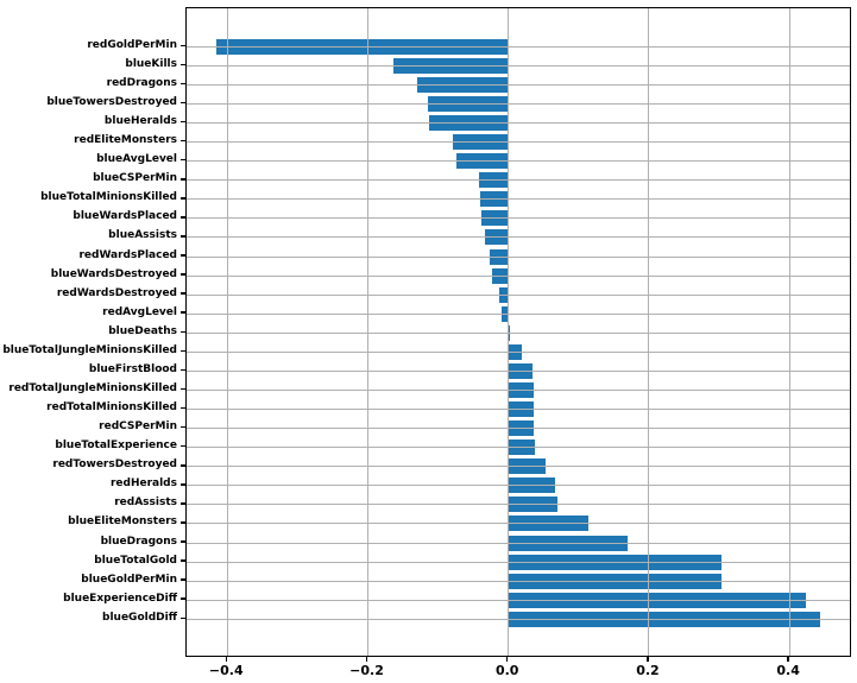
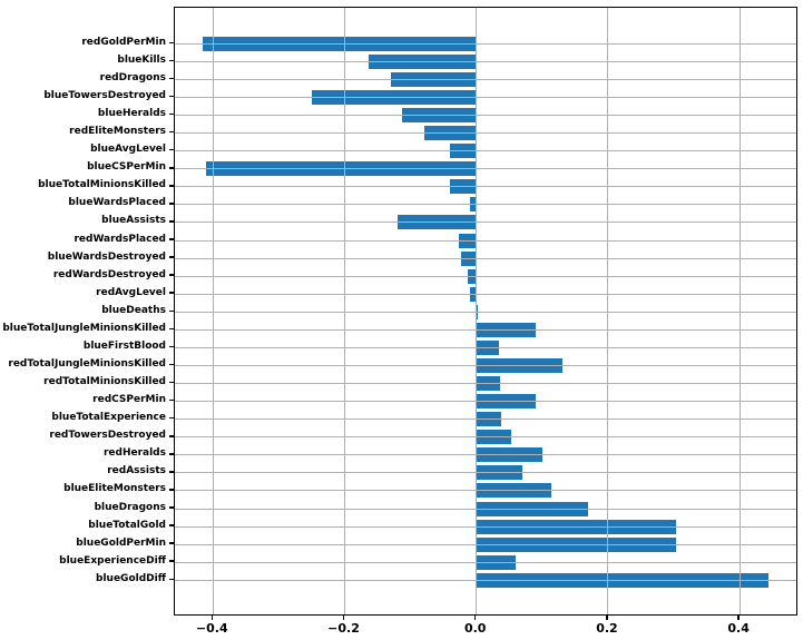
blueTowersDestroyed: -0.11 -> -0.25
blueAvgLevel: -0.07 -> -0.04
blueCSPerMin: -0.04 -> -0.41
blueWardsPlaced: -0.04 -> -0.01
blueAssists: -0.03 -> -0.12
blueTotalJungleMinionsKilled: 0.02 -> 0.09
redTotalJungleMinionsKilled: 0.04 -> 0.13
redCSPerMin: 0.04 -> 0.09
redHeralds: 0.07 -> 0.10
blueExperienceDiff: 0.42 -> 0.06
